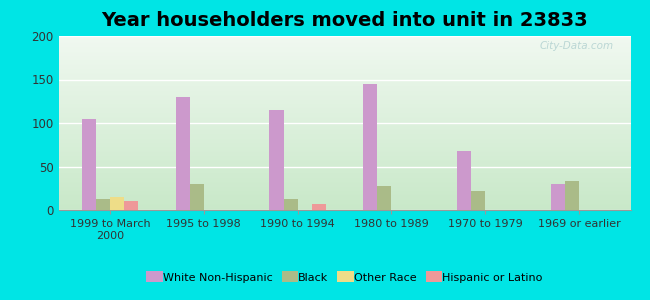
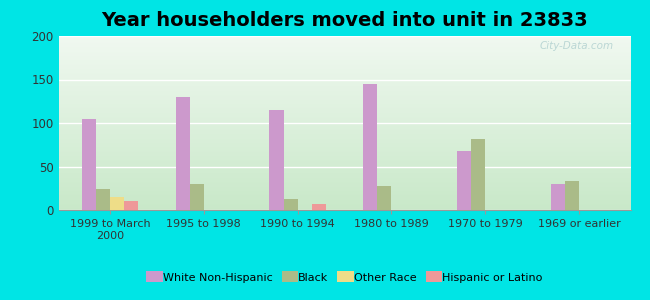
Black/1999 to March 2000: 13 -> 24
Black/1970 to 1979: 22 -> 82
